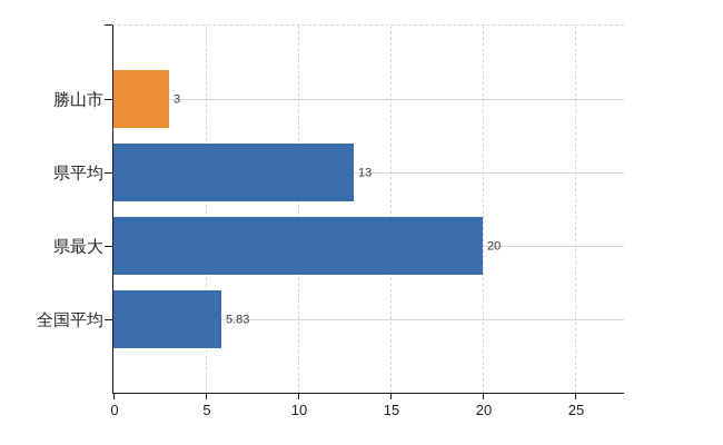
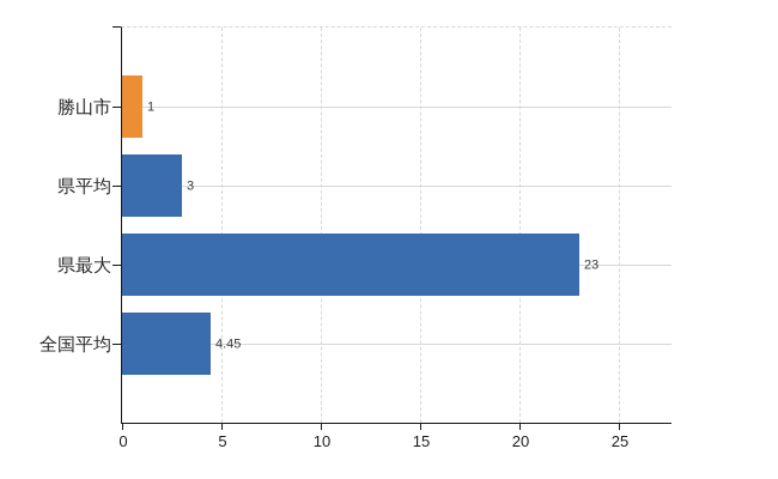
勝山市: 3 -> 1
県平均: 13 -> 3
県最大: 20 -> 23
全国平均: 5.83 -> 4.45
